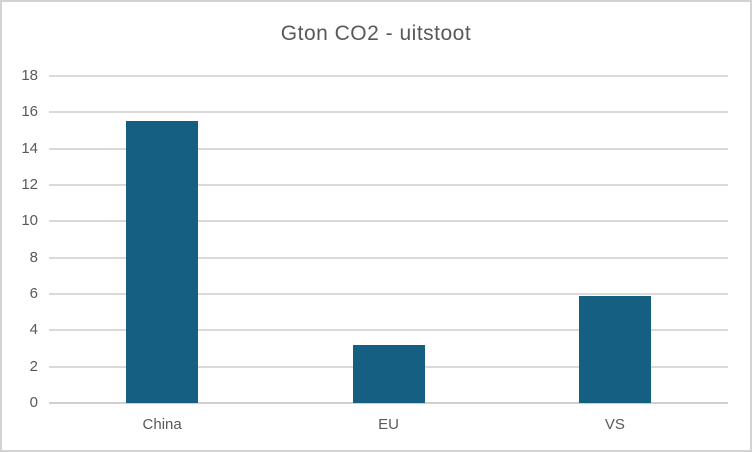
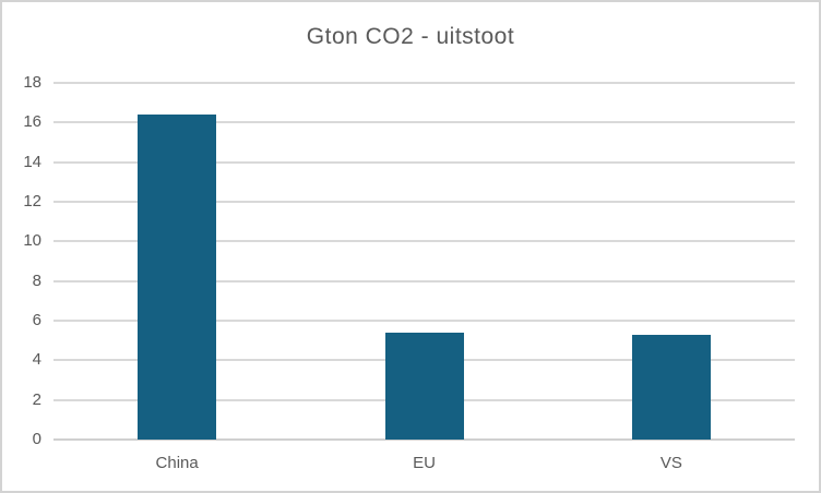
China: 15.5 -> 16.4
EU: 3.2 -> 5.4
VS: 5.9 -> 5.3
